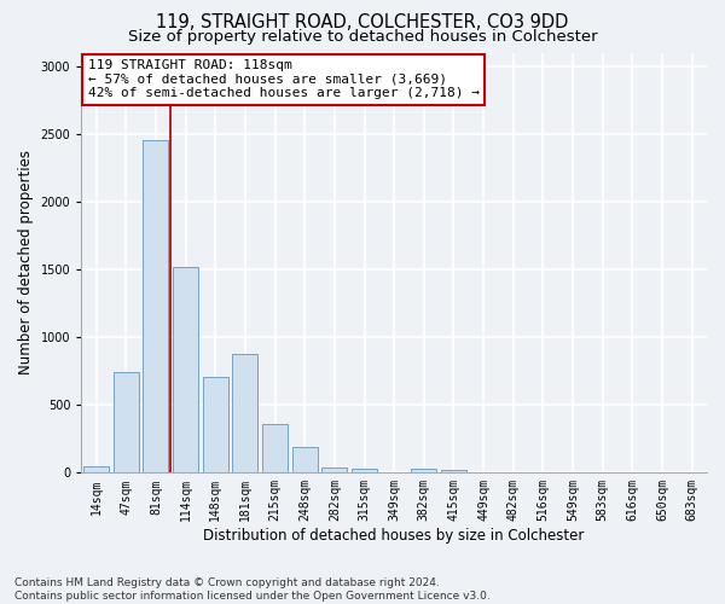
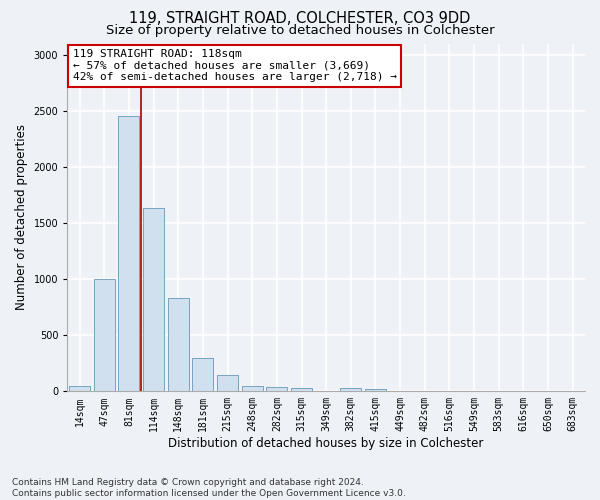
47sqm: 740 -> 1000
114sqm: 1520 -> 1630
148sqm: 710 -> 830
181sqm: 880 -> 300
215sqm: 360 -> 150
248sqm: 190 -> 50
